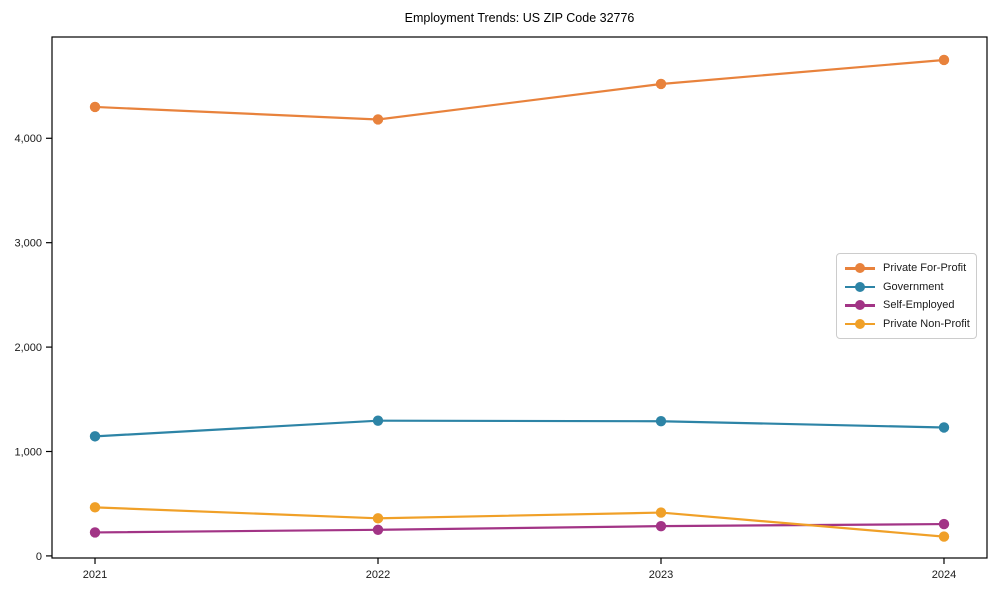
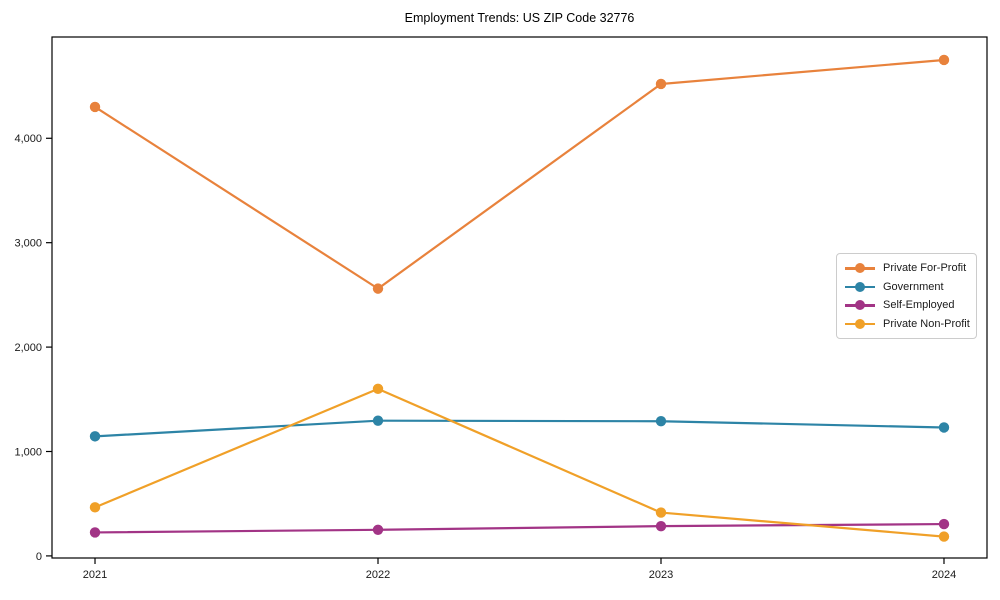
Private For-Profit/2022: 4180 -> 2560
Private Non-Profit/2022: 360 -> 1600
